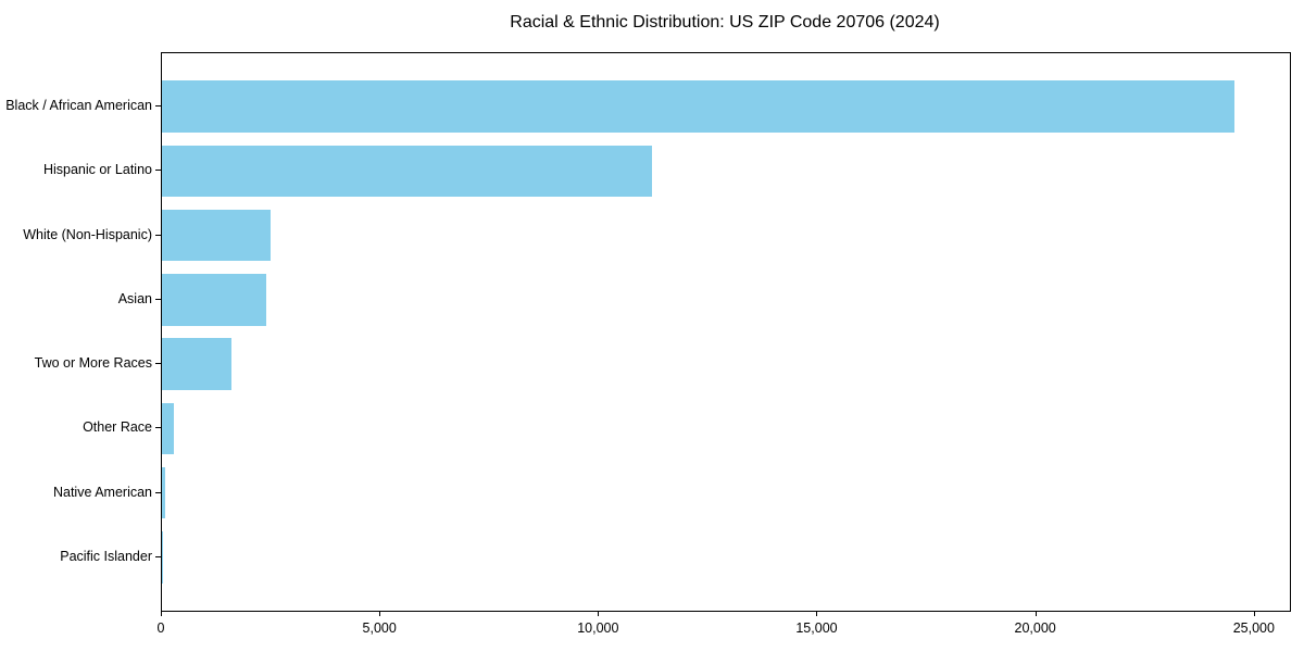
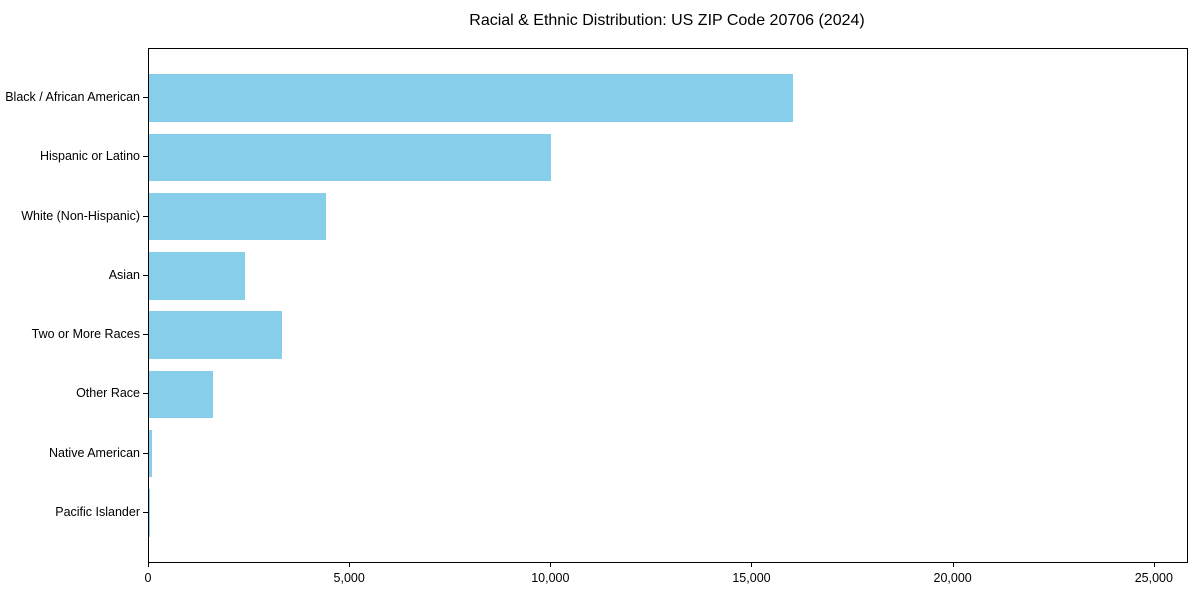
Black / African American: 24500 -> 16000
Hispanic or Latino: 11200 -> 10000
White (Non-Hispanic): 2500 -> 4400
Two or More Races: 1600 -> 3300
Other Race: 300 -> 1600
